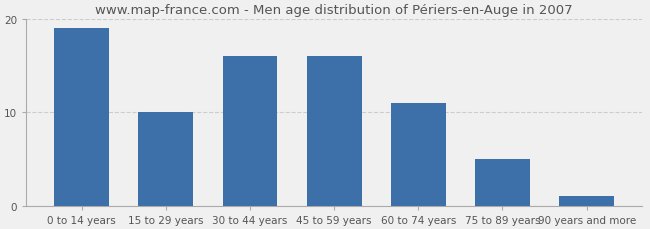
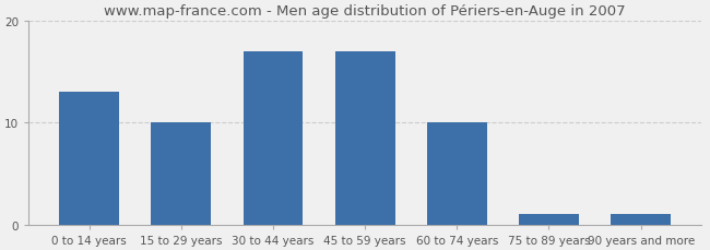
0 to 14 years: 19 -> 13
30 to 44 years: 16 -> 17
45 to 59 years: 16 -> 17
60 to 74 years: 11 -> 10
75 to 89 years: 5 -> 1
